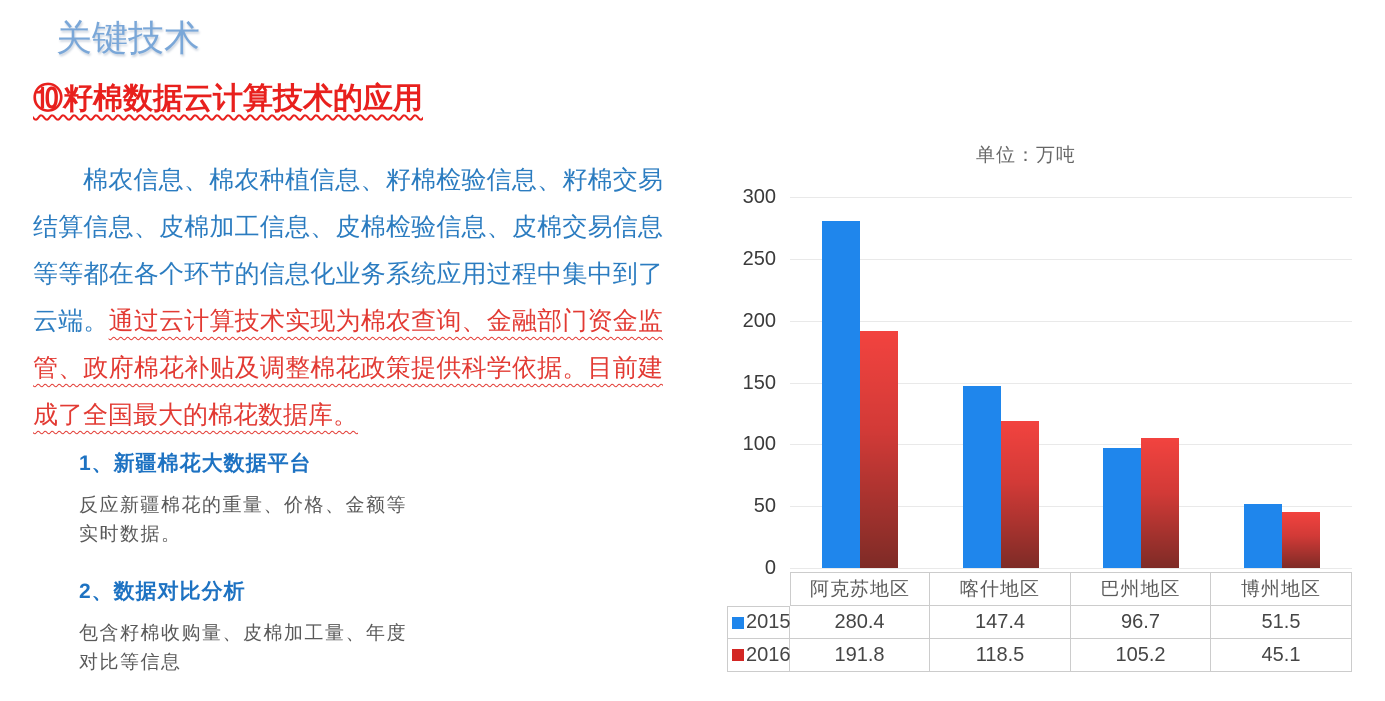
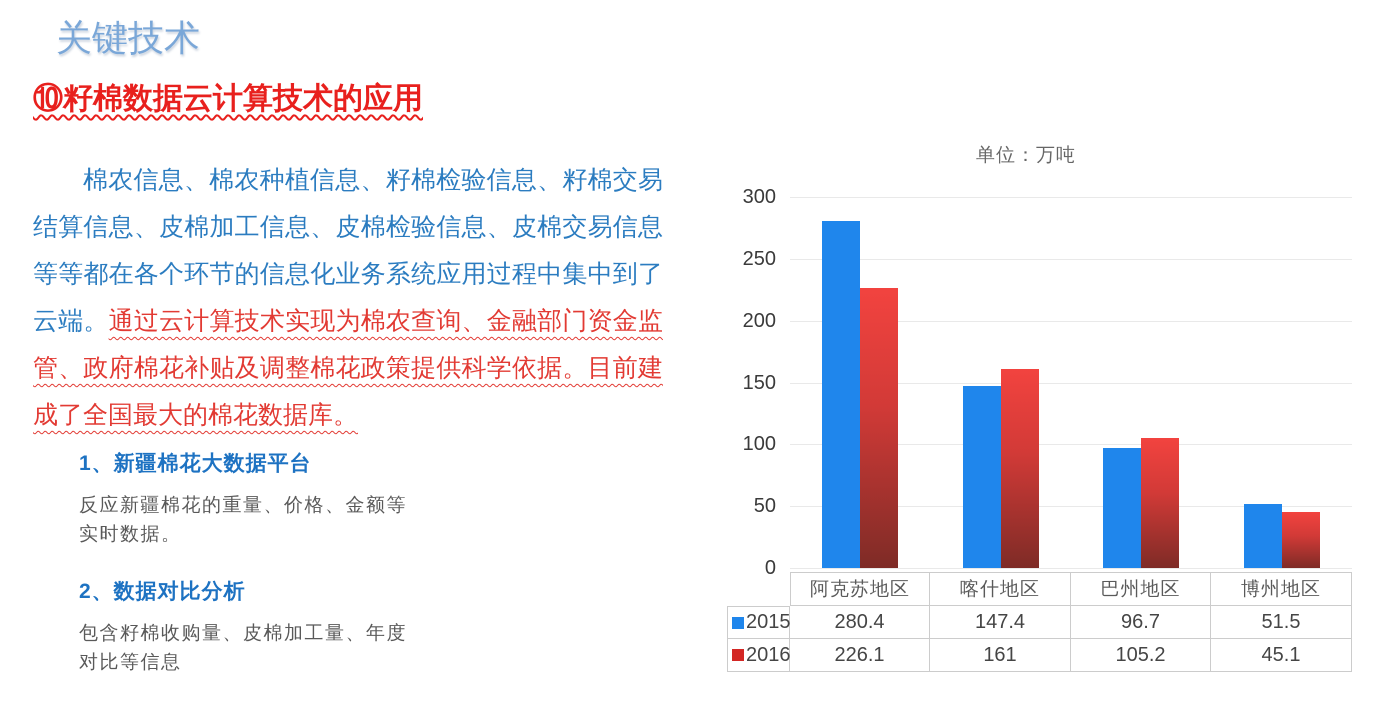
2016/阿克苏地区: 191.8 -> 226.1
2016/喀什地区: 118.5 -> 161
